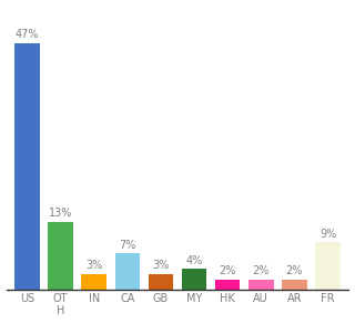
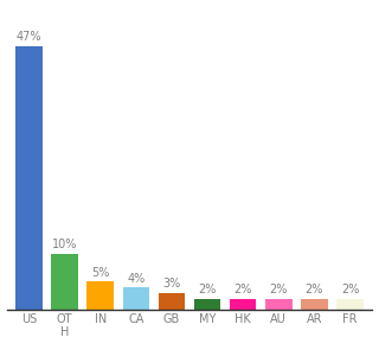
OT H: 13% -> 10%
IN: 3% -> 5%
CA: 7% -> 4%
MY: 4% -> 2%
FR: 9% -> 2%
